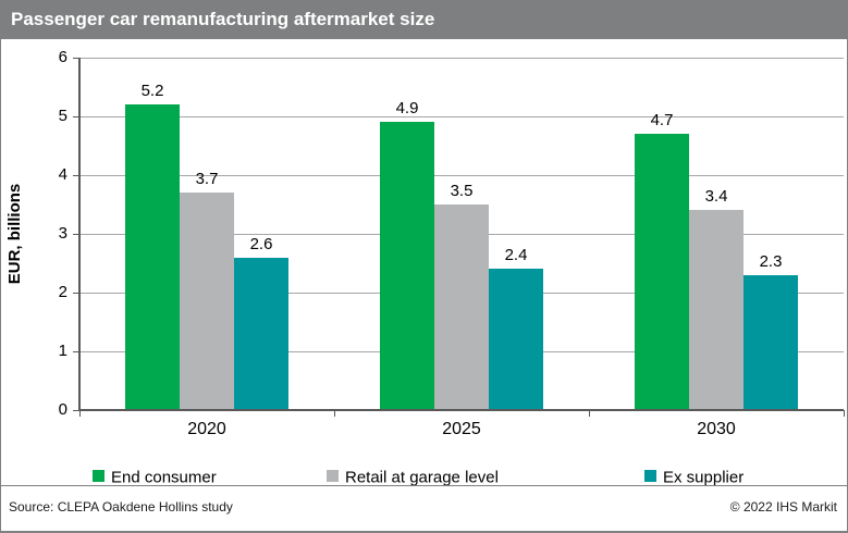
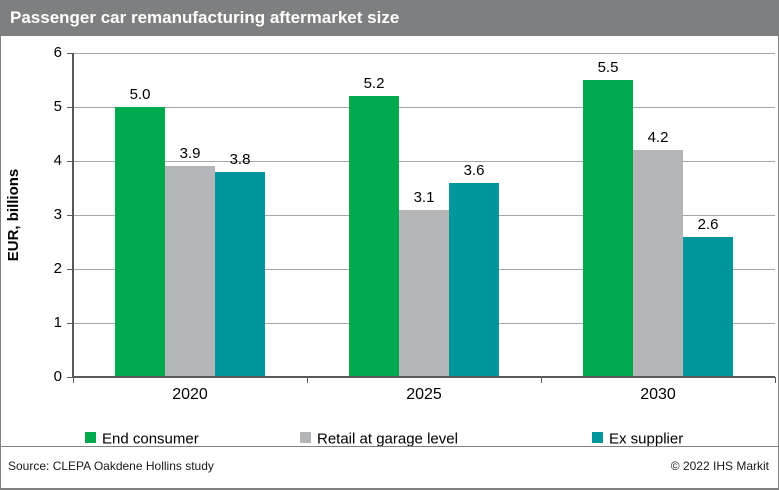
End consumer/2020: 5.2 -> 5.0
Retail at garage level/2020: 3.7 -> 3.9
Ex supplier/2020: 2.6 -> 3.8
End consumer/2025: 4.9 -> 5.2
Retail at garage level/2025: 3.5 -> 3.1
Ex supplier/2025: 2.4 -> 3.6
End consumer/2030: 4.7 -> 5.5
Retail at garage level/2030: 3.4 -> 4.2
Ex supplier/2030: 2.3 -> 2.6
